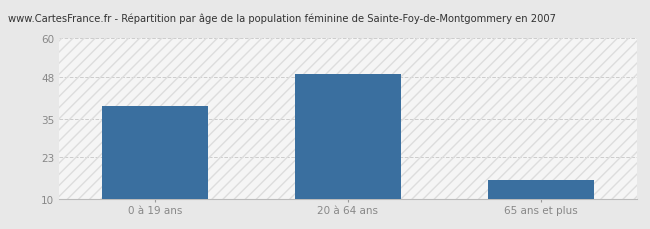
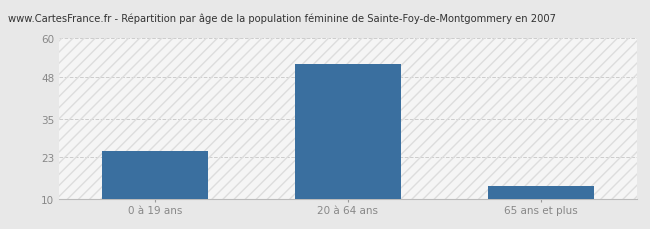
0 à 19 ans: 39 -> 25
20 à 64 ans: 49 -> 52
65 ans et plus: 16 -> 14
